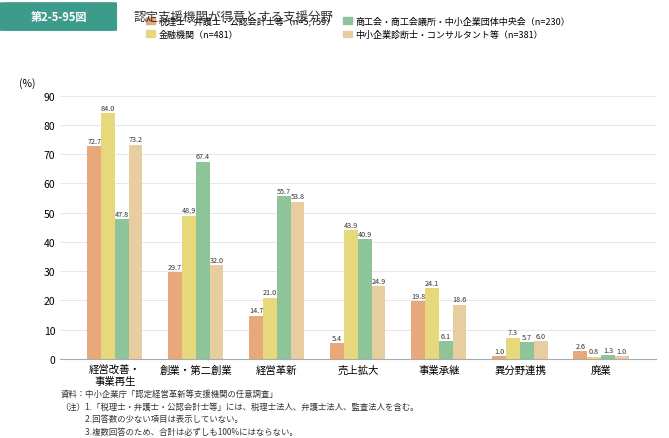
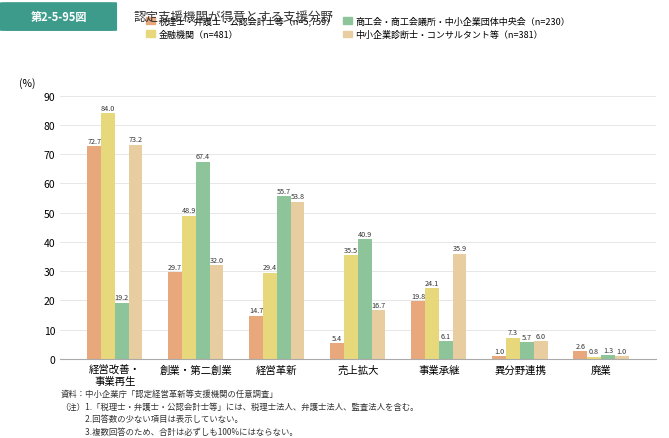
商工会・商工会議所・中小企業団体中央会（n=230）/経営改善・ 事業再生: 47.8 -> 19.2
金融機関（n=481）/経営革新: 21.0 -> 29.4
金融機関（n=481）/売上拡大: 43.9 -> 35.5
中小企業診断士・コンサルタント等（n=381）/売上拡大: 24.9 -> 16.7
中小企業診断士・コンサルタント等（n=381）/事業承継: 18.6 -> 35.9
